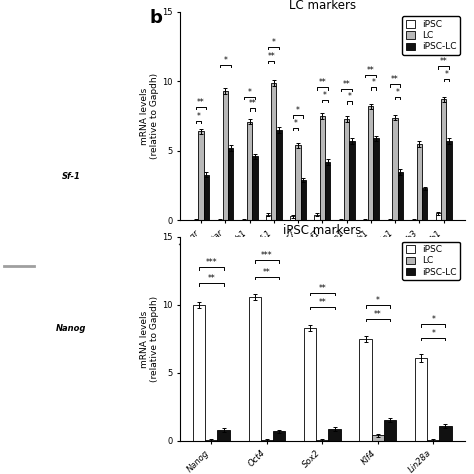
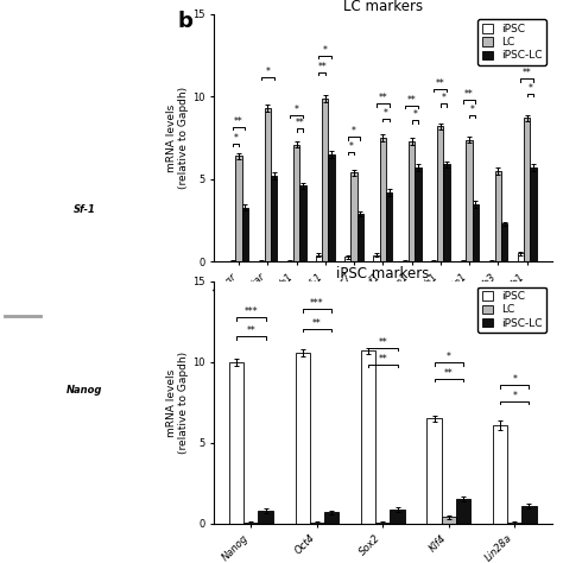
iPSC/Sox2: 8.3 -> 10.7
iPSC/Klf4: 7.5 -> 6.5
